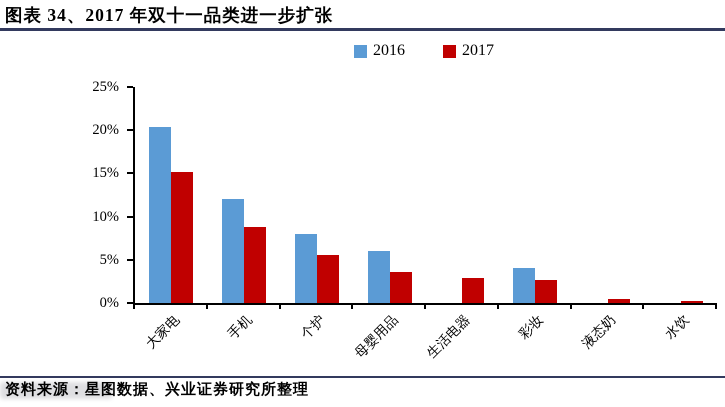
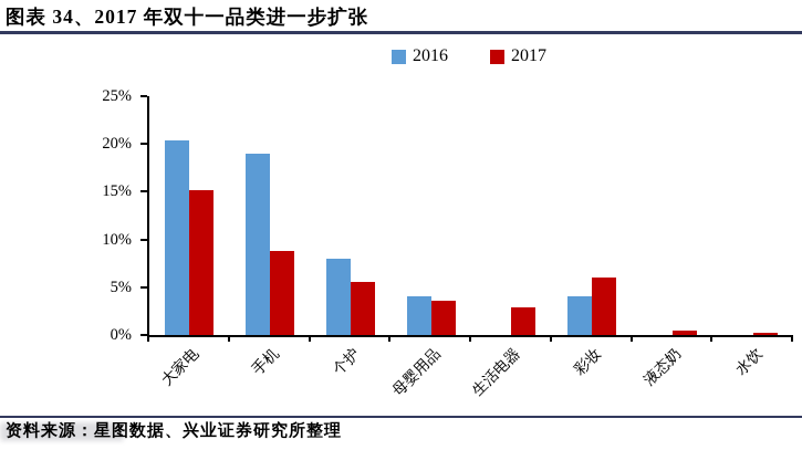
2016/手机: 12% -> 19%
2016/母婴用品: 6% -> 4%
2017/彩妆: 3% -> 6%
